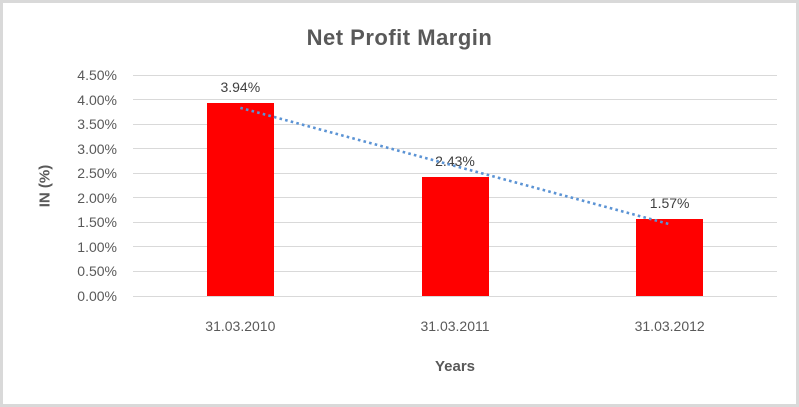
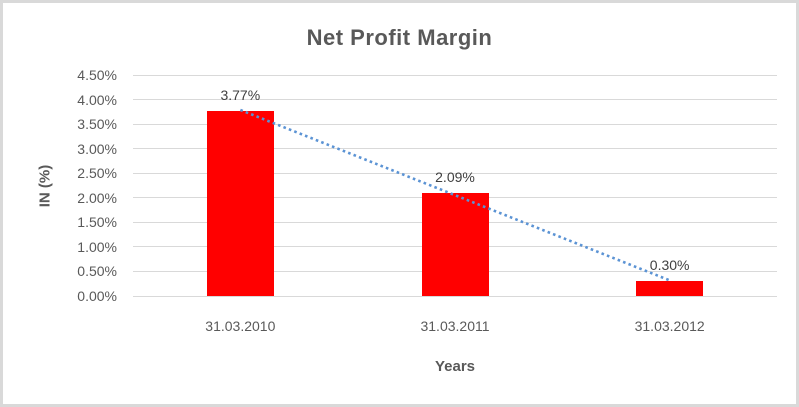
31.03.2010: 3.94% -> 3.77%
31.03.2011: 2.43% -> 2.09%
31.03.2012: 1.57% -> 0.30%
